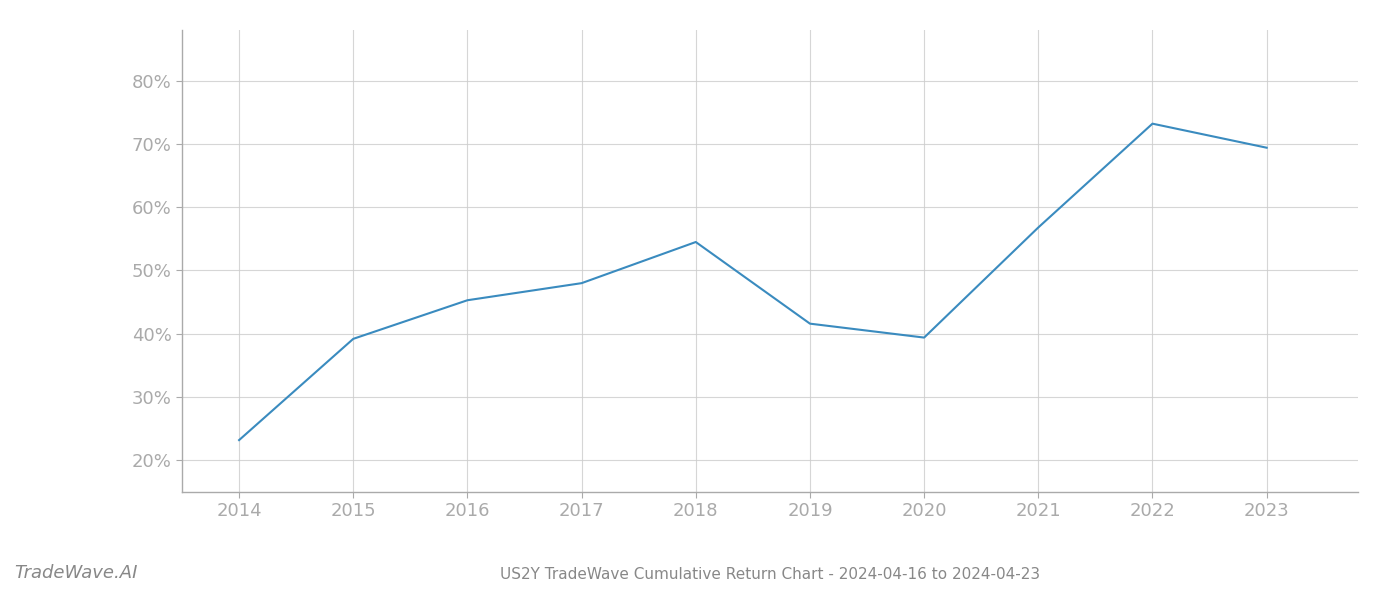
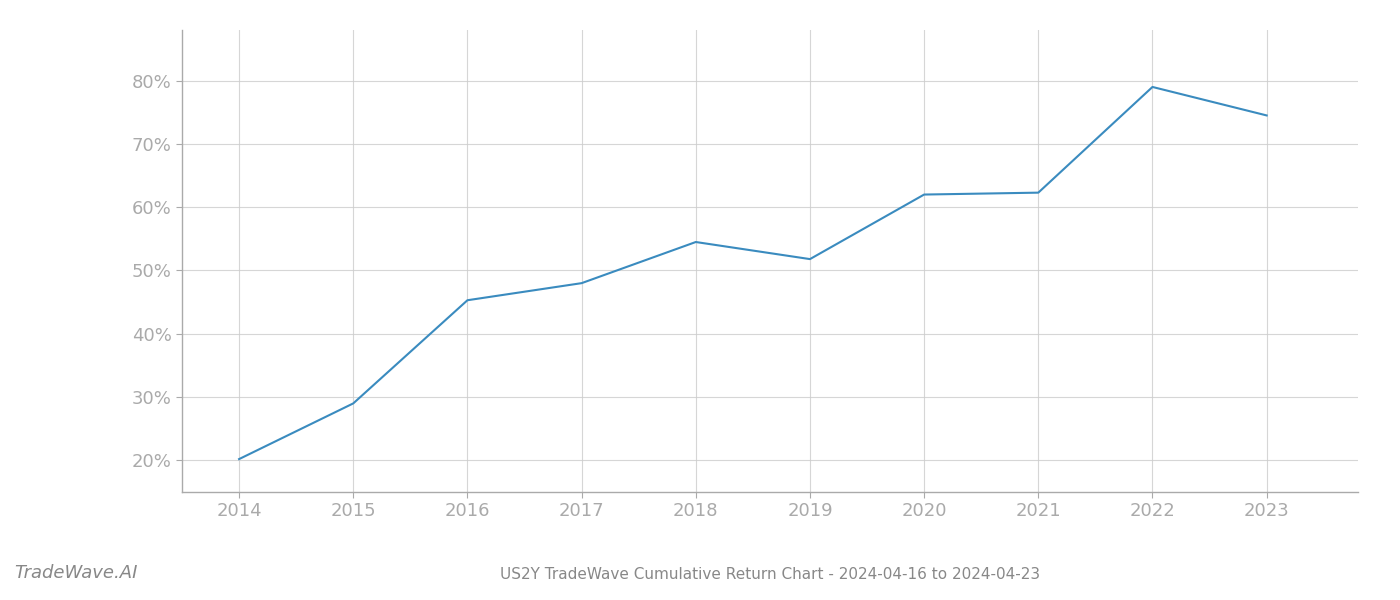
2014: 23.2% -> 20.2%
2015: 39.2% -> 29.0%
2019: 41.6% -> 51.8%
2020: 39.4% -> 62.0%
2021: 56.8% -> 62.3%
2022: 73.2% -> 79.0%
2023: 69.4% -> 74.5%
